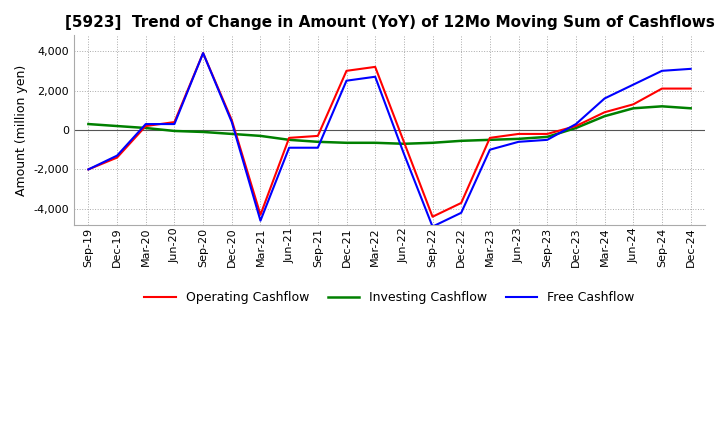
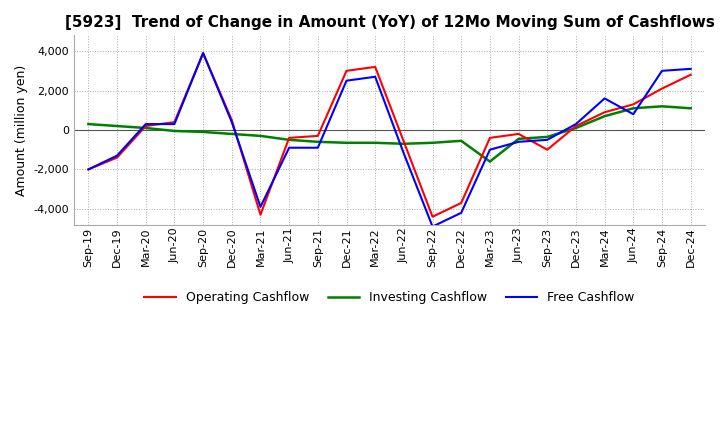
Free Cashflow/Mar-21: -4,600 -> -3,900
Investing Cashflow/Mar-23: -500 -> -1,600
Operating Cashflow/Sep-23: -200 -> -1,000
Free Cashflow/Jun-24: 2,300 -> 800
Operating Cashflow/Dec-24: 2,100 -> 2,800
